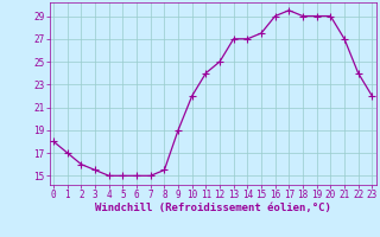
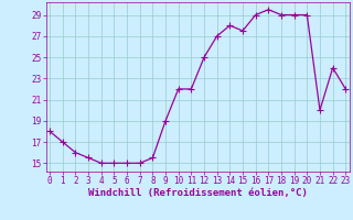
11: 24.0 -> 22.0
14: 27.0 -> 28.0
21: 27.0 -> 20.0
